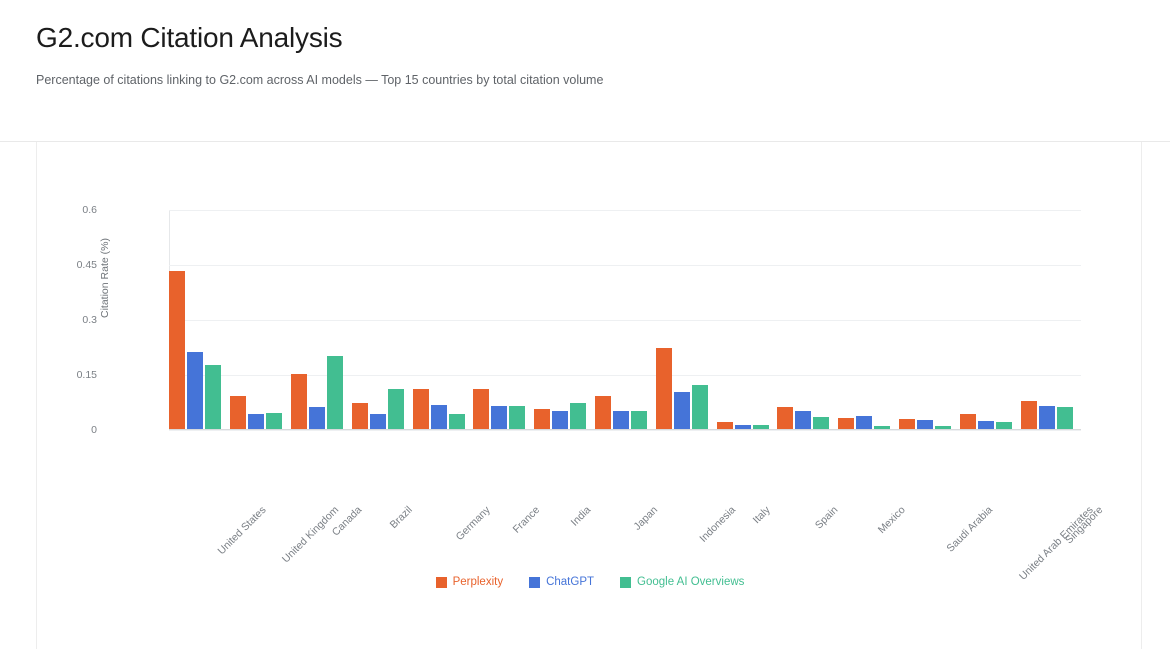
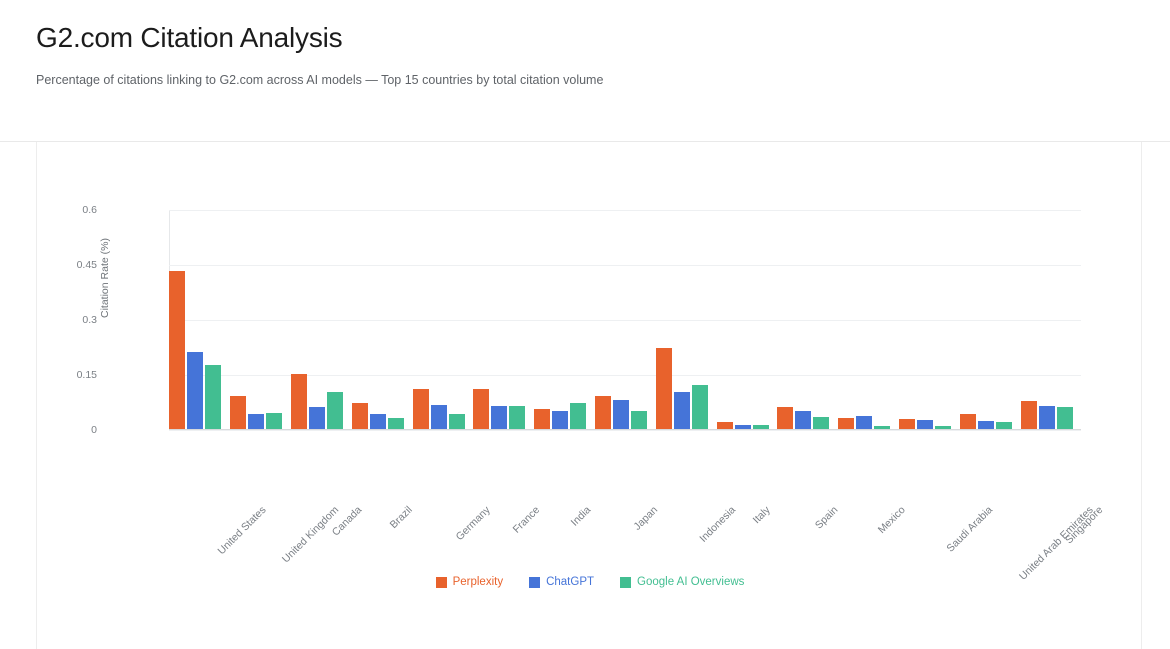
Google AI Overviews/Canada: 0.20 -> 0.10
Google AI Overviews/Brazil: 0.11 -> 0.03
ChatGPT/Japan: 0.05 -> 0.08
